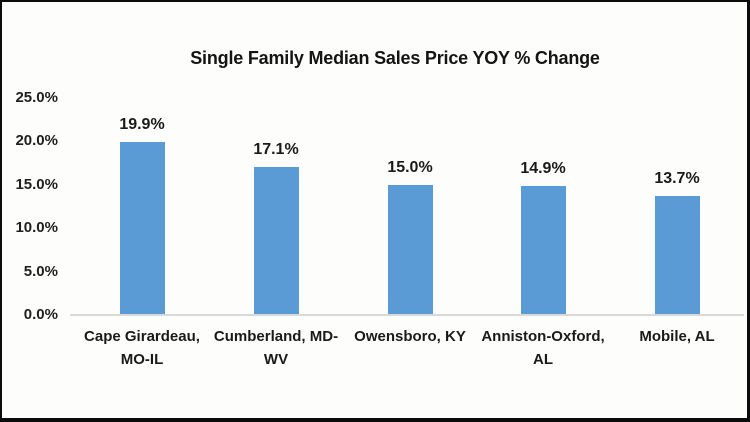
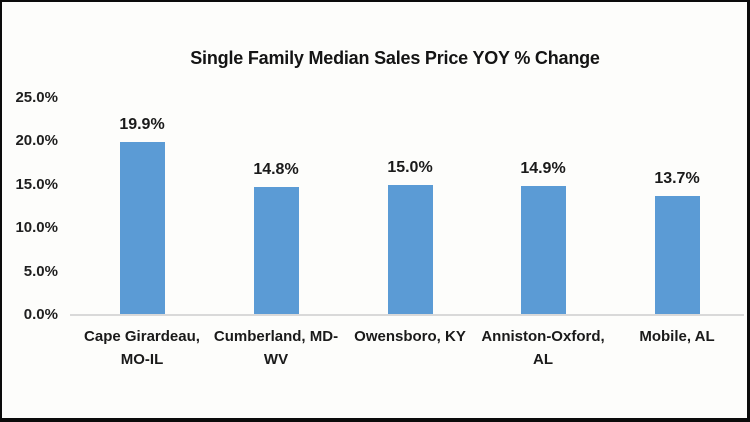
Cumberland, MD-WV: 17.1% -> 14.8%
